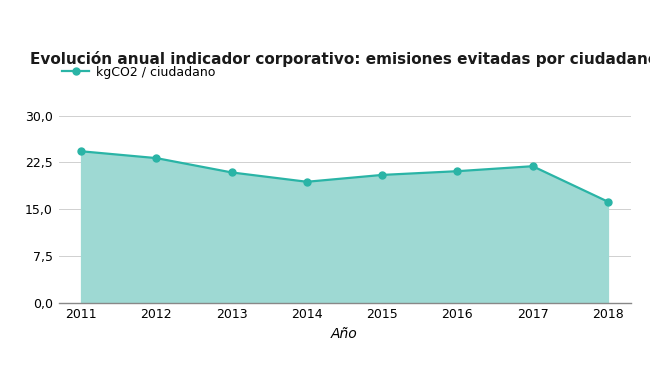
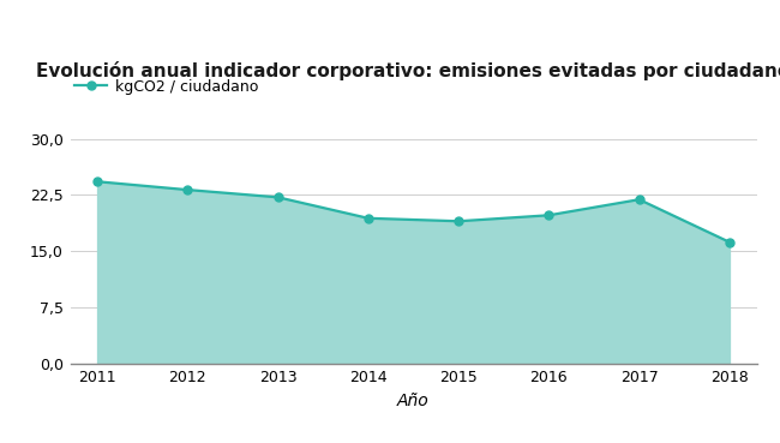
2013: 20,9 -> 22,2
2015: 20,5 -> 19,0
2016: 21,1 -> 19,8
